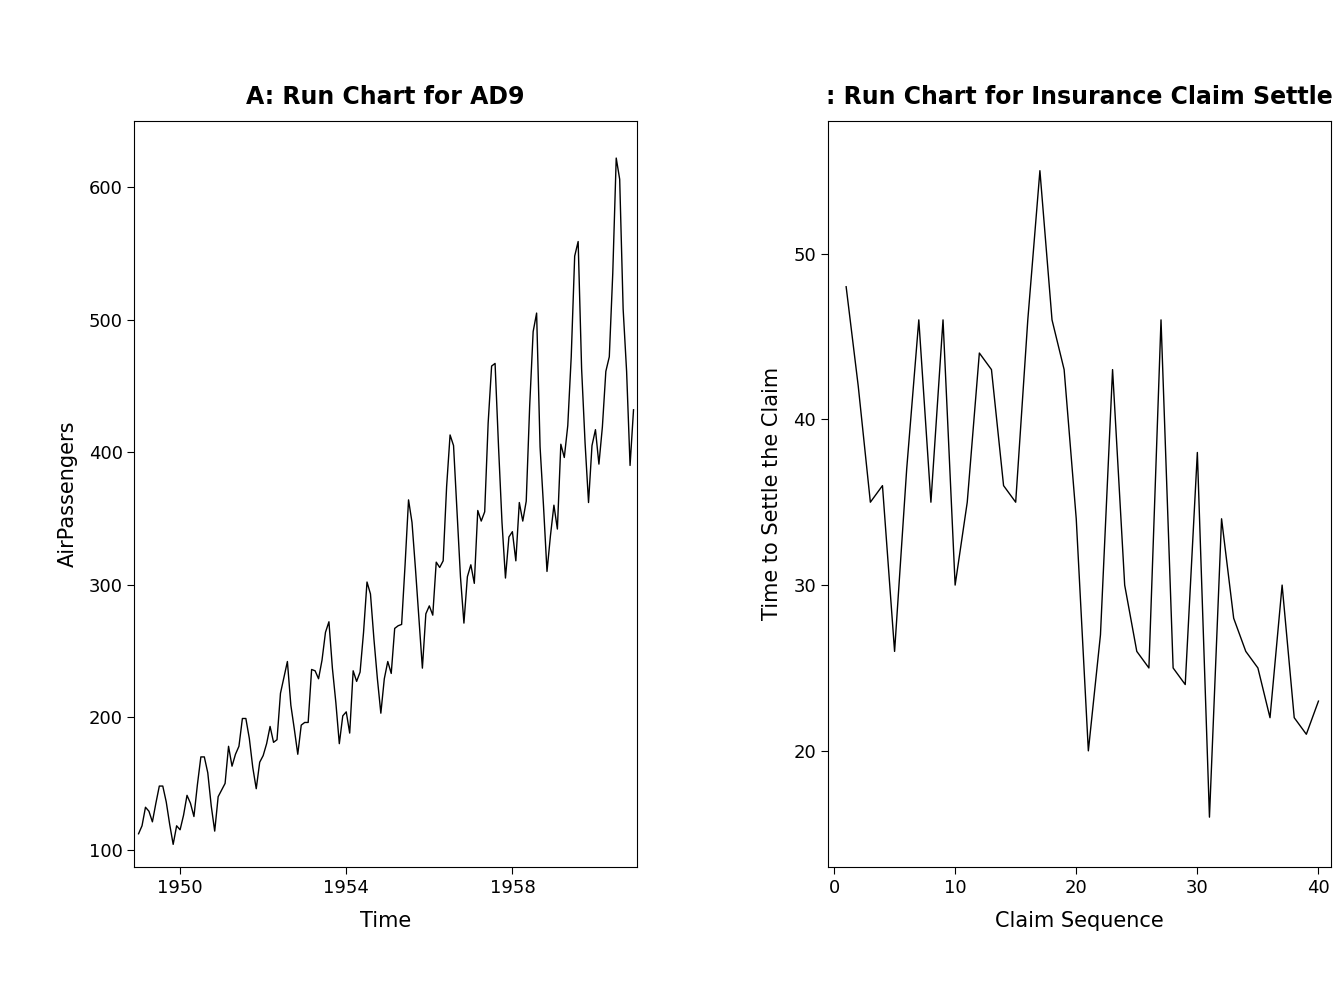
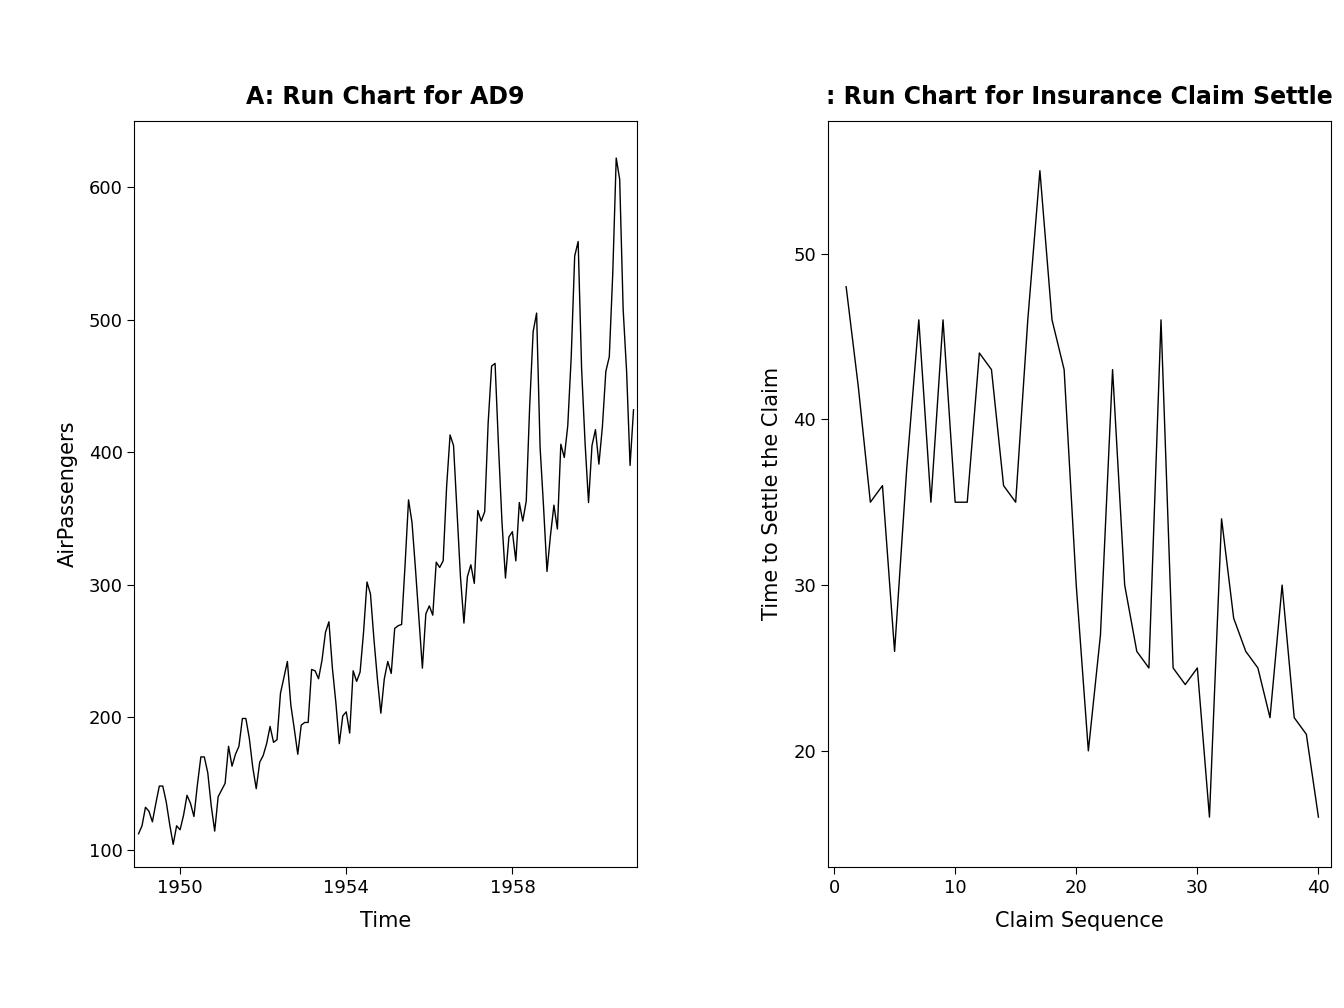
: Run Chart for Insurance Claim Settle/10: 30 -> 35
: Run Chart for Insurance Claim Settle/20: 34 -> 30
: Run Chart for Insurance Claim Settle/30: 38 -> 25
: Run Chart for Insurance Claim Settle/40: 23 -> 16
